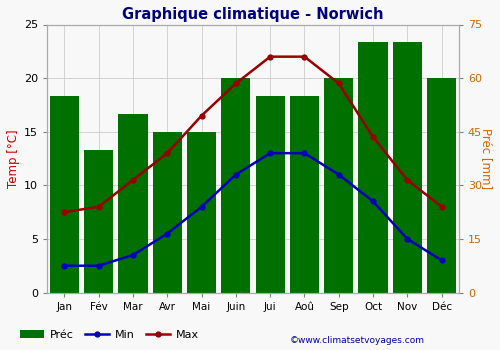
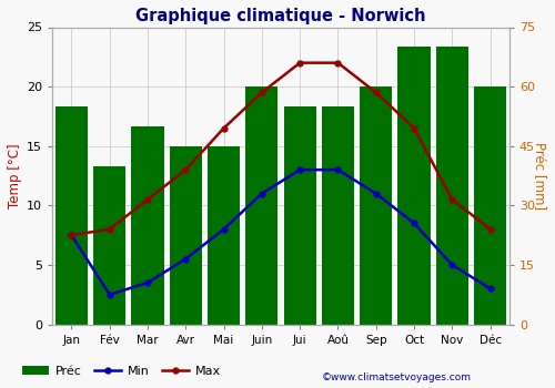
Min/Jan: 2.5 -> 7.5
Max/Oct: 14.5 -> 16.5
